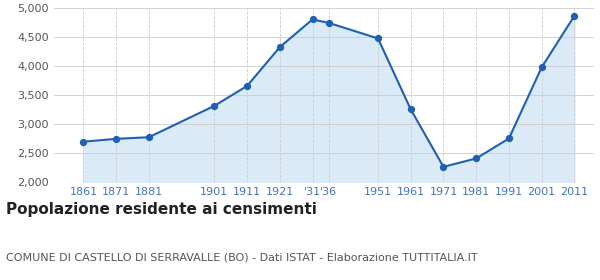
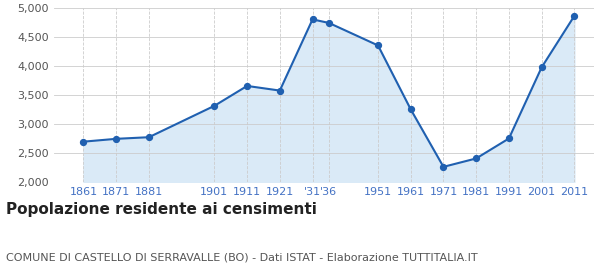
1921: 4,330 -> 3,580
1951: 4,480 -> 4,360
